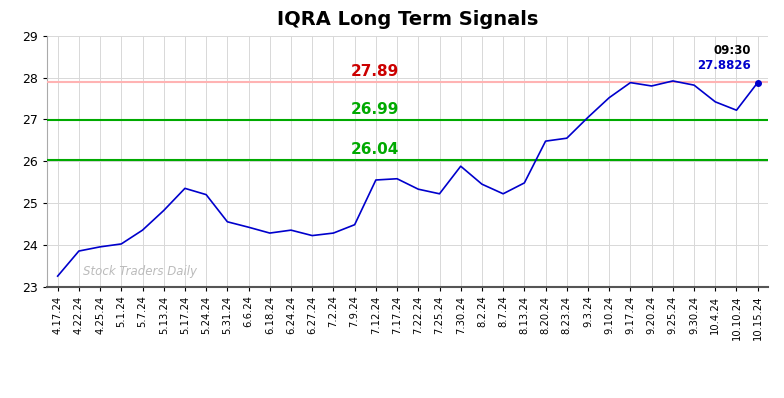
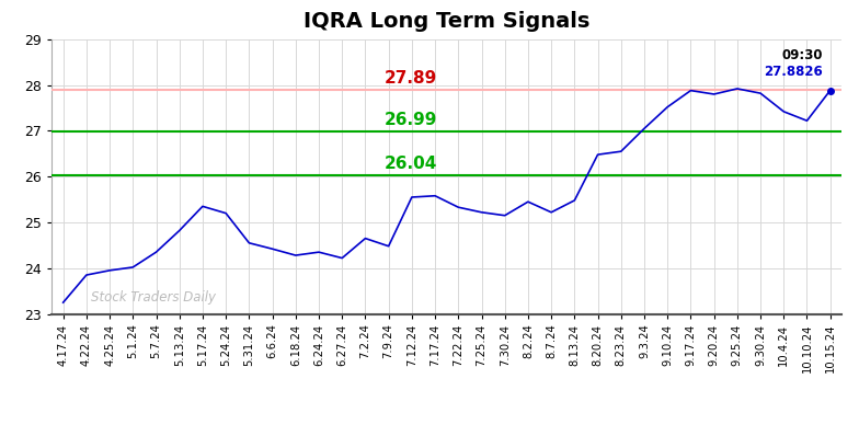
7.2.24: 24.28 -> 24.65
7.30.24: 25.88 -> 25.15
